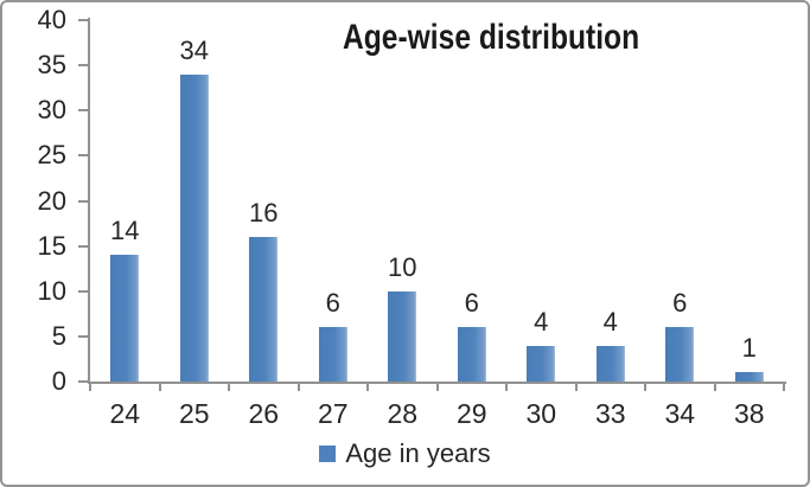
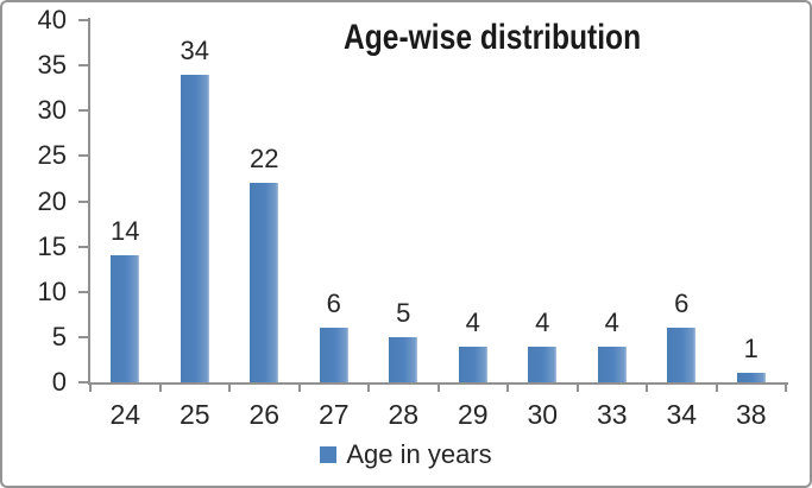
26: 16 -> 22
28: 10 -> 5
29: 6 -> 4
